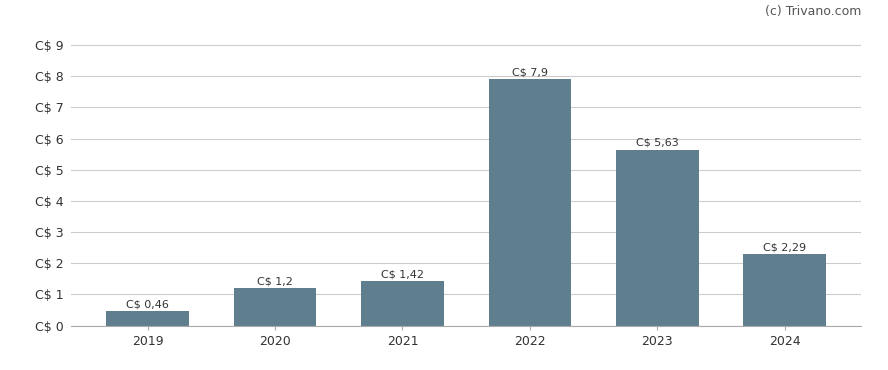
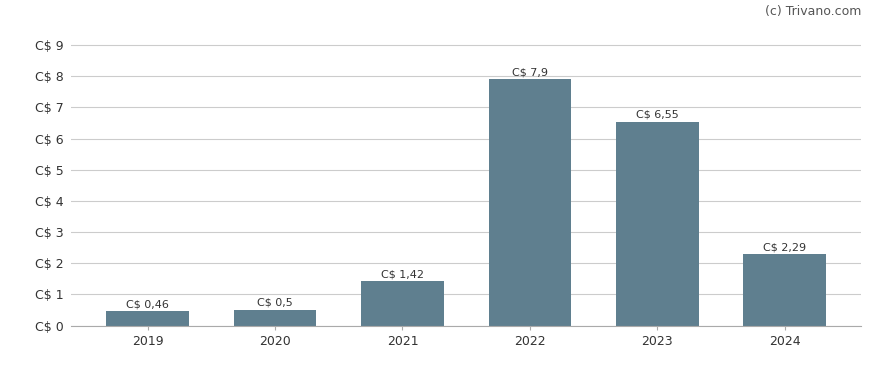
2020: 1,2 -> 0,5
2023: 5,63 -> 6,55
